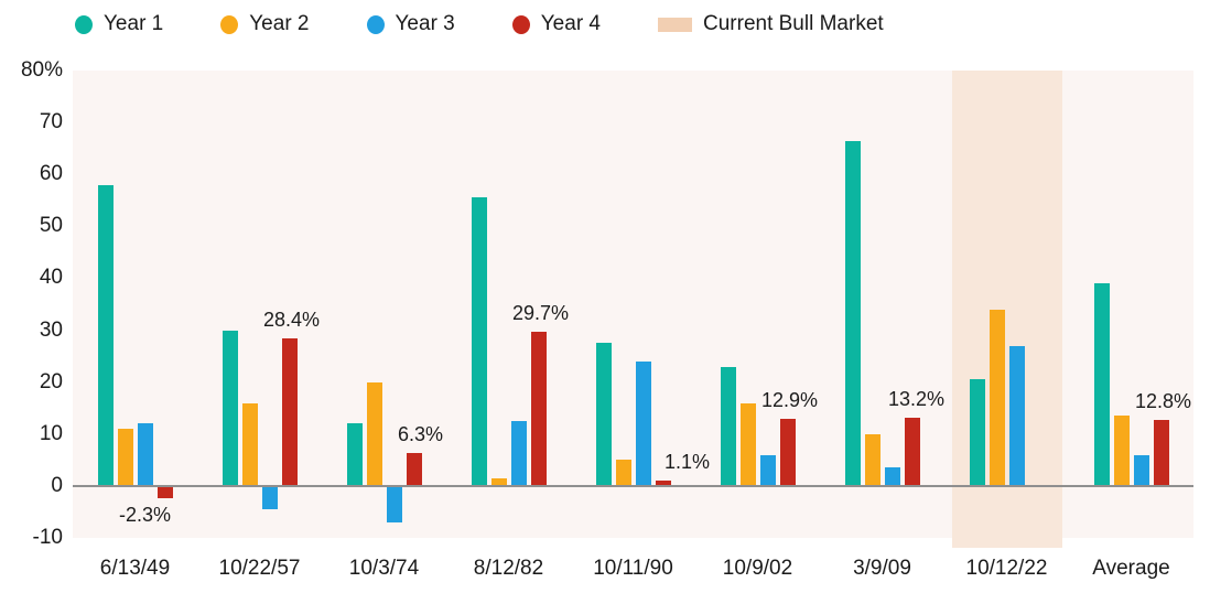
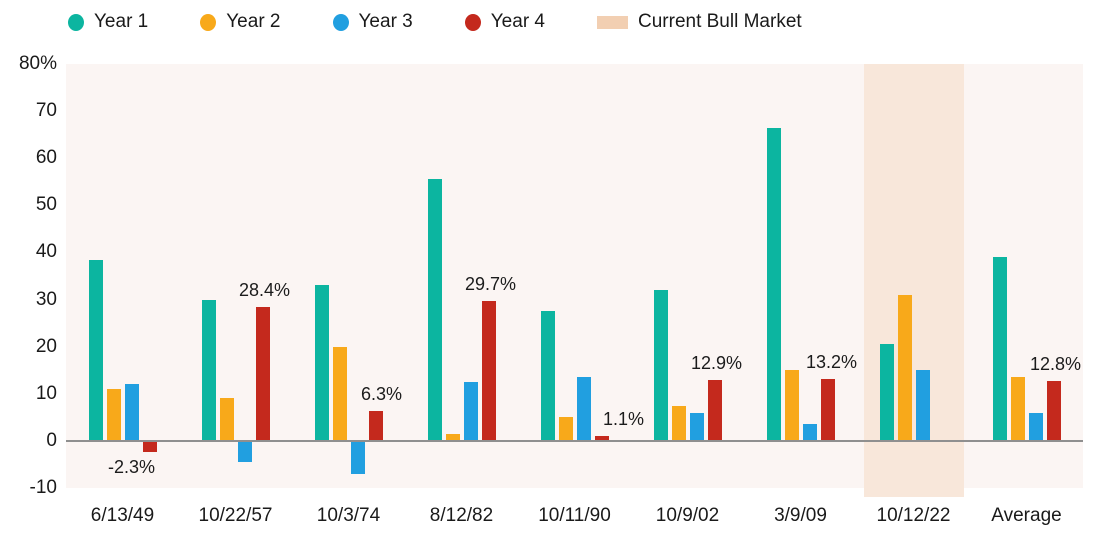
Year 1/6/13/49: 58% -> 38%
Year 2/10/22/57: 16% -> 9%
Year 1/10/3/74: 12% -> 33%
Year 3/10/11/90: 24% -> 14%
Year 1/10/9/02: 23% -> 32%
Year 2/10/9/02: 16% -> 8%
Year 2/3/9/09: 10% -> 15%
Year 2/10/12/22: 34% -> 31%
Year 3/10/12/22: 27% -> 15%
